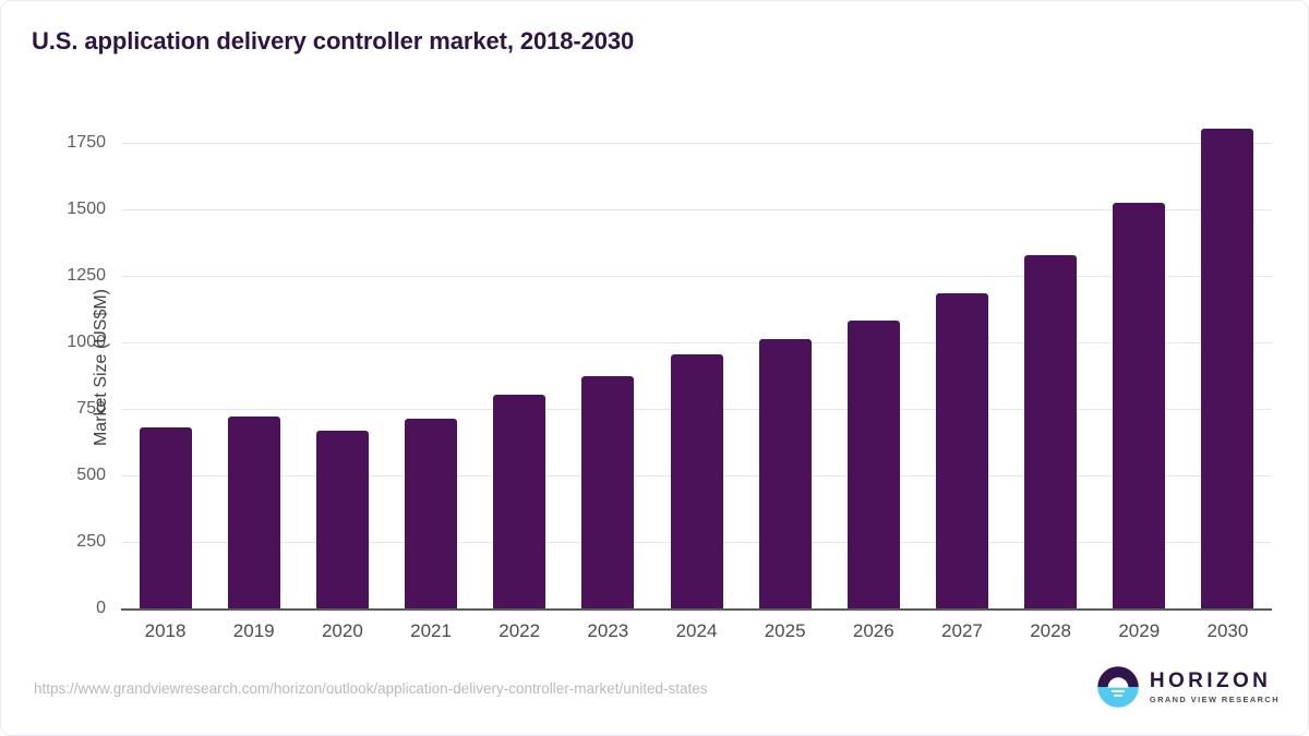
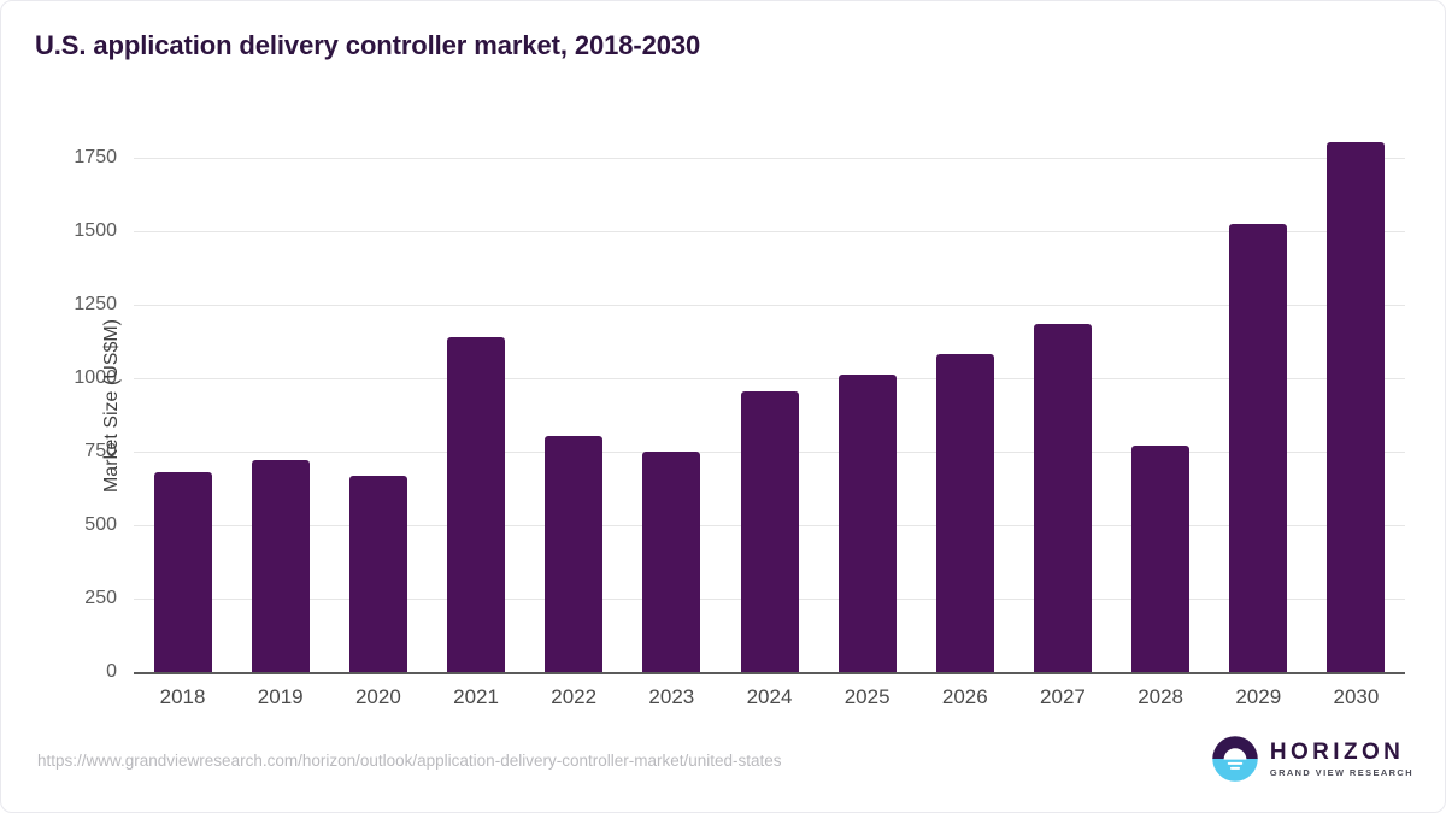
2021: 710 -> 1140
2023: 880 -> 750
2028: 1330 -> 770
